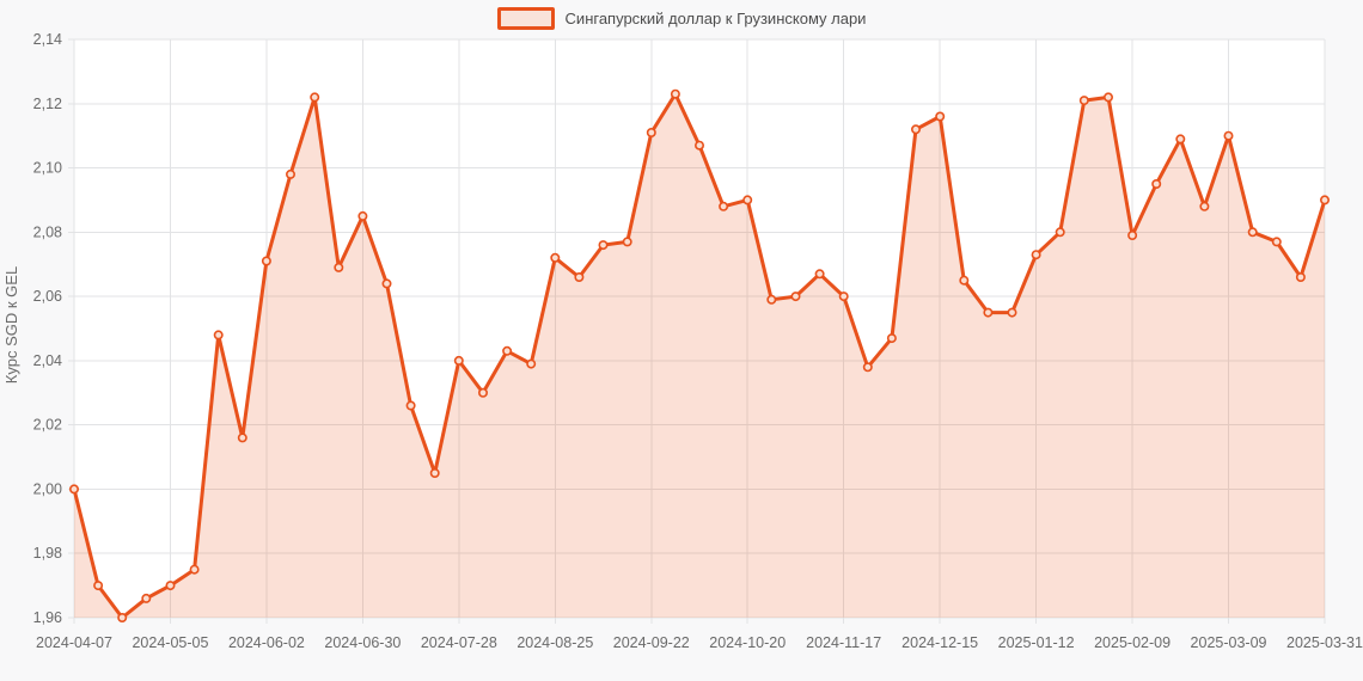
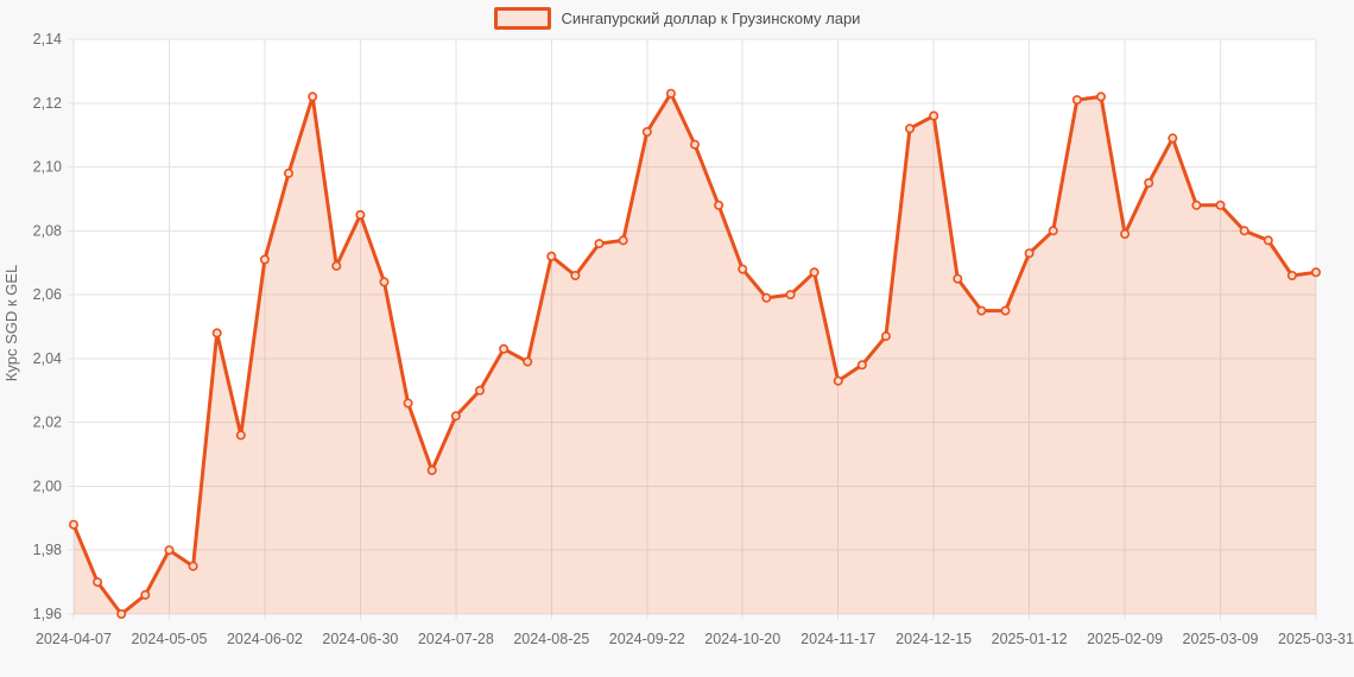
2024-04-07: 2,00 -> 1,99
2024-05-05: 1,97 -> 1,98
2024-07-28: 2,04 -> 2,02
2024-10-20: 2,09 -> 2,07
2024-11-17: 2,06 -> 2,03
2025-03-09: 2,11 -> 2,09
2025-03-31: 2,09 -> 2,07
